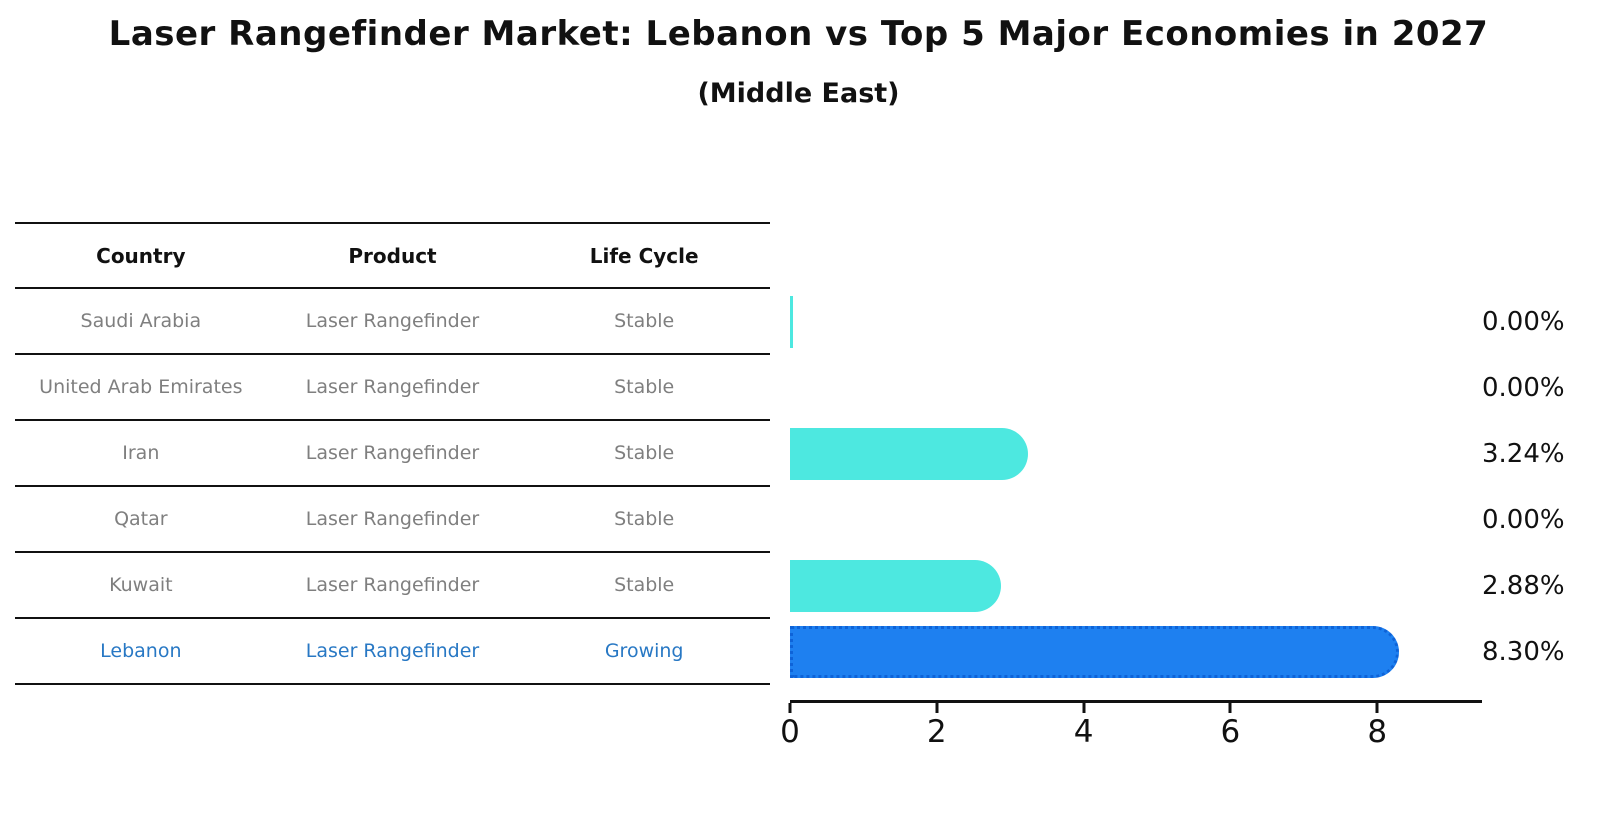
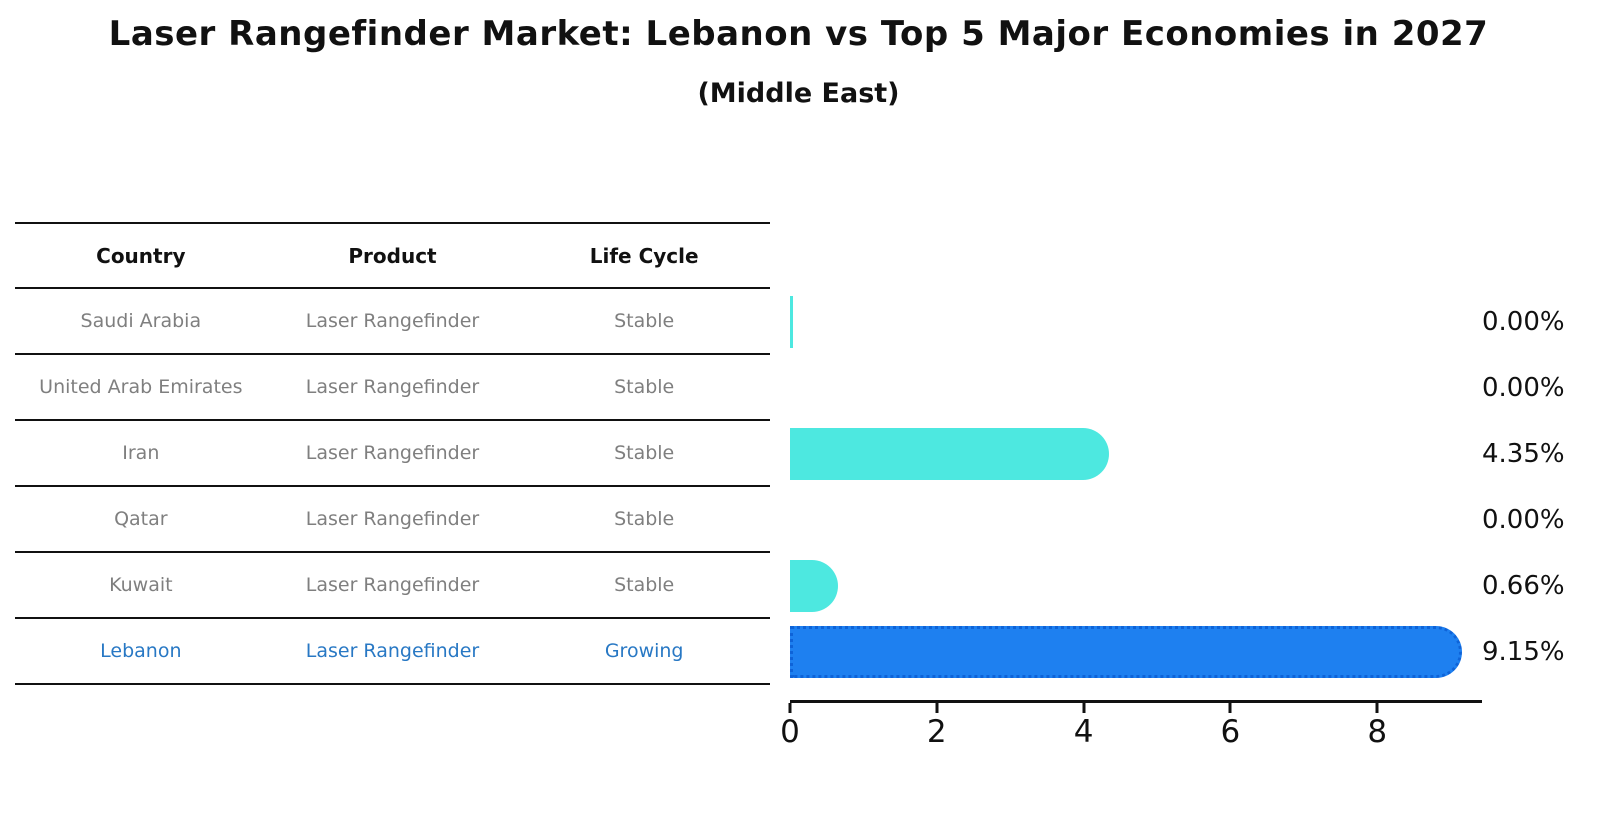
Iran: 3.24% -> 4.35%
Kuwait: 2.88% -> 0.66%
Lebanon: 8.30% -> 9.15%
